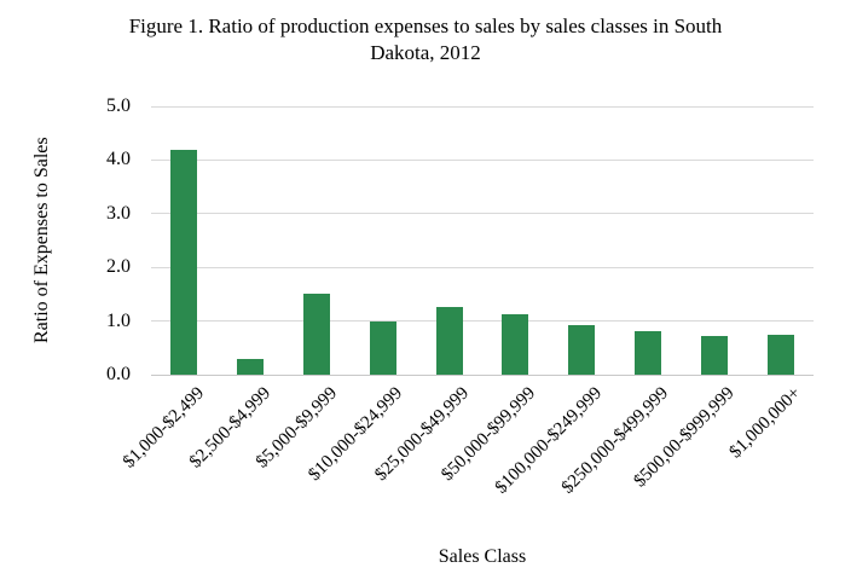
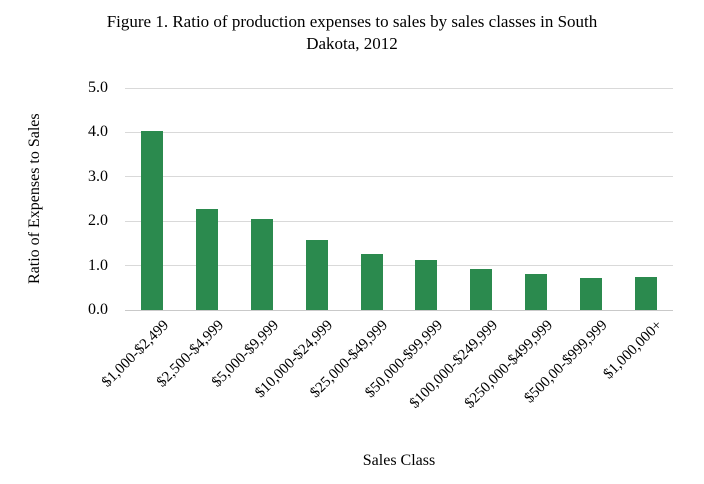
$1,000-$2,499: 4.2 -> 4.0
$2,500-$4,999: 0.3 -> 2.3
$5,000-$9,999: 1.5 -> 2.0
$10,000-$24,999: 1.0 -> 1.6
